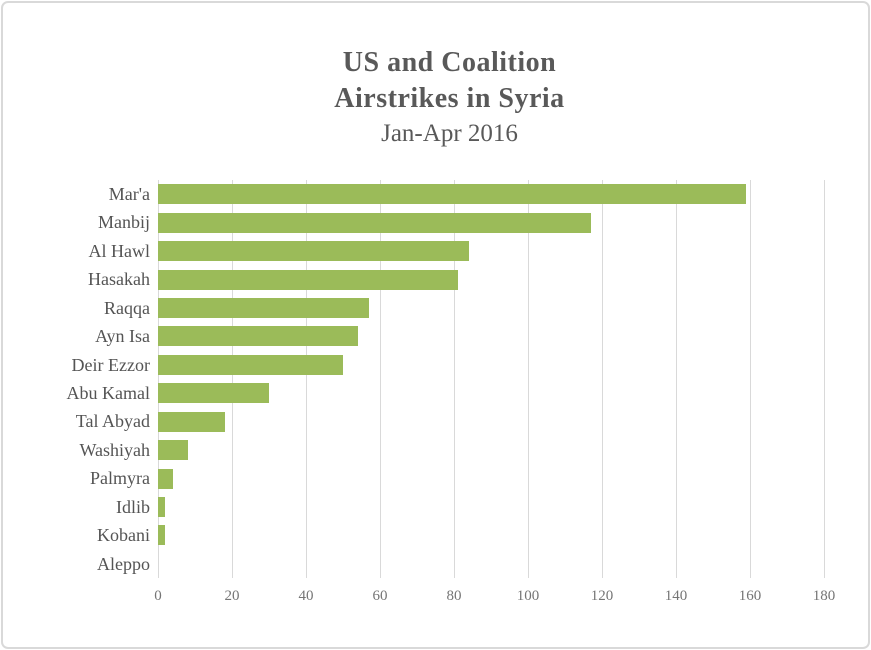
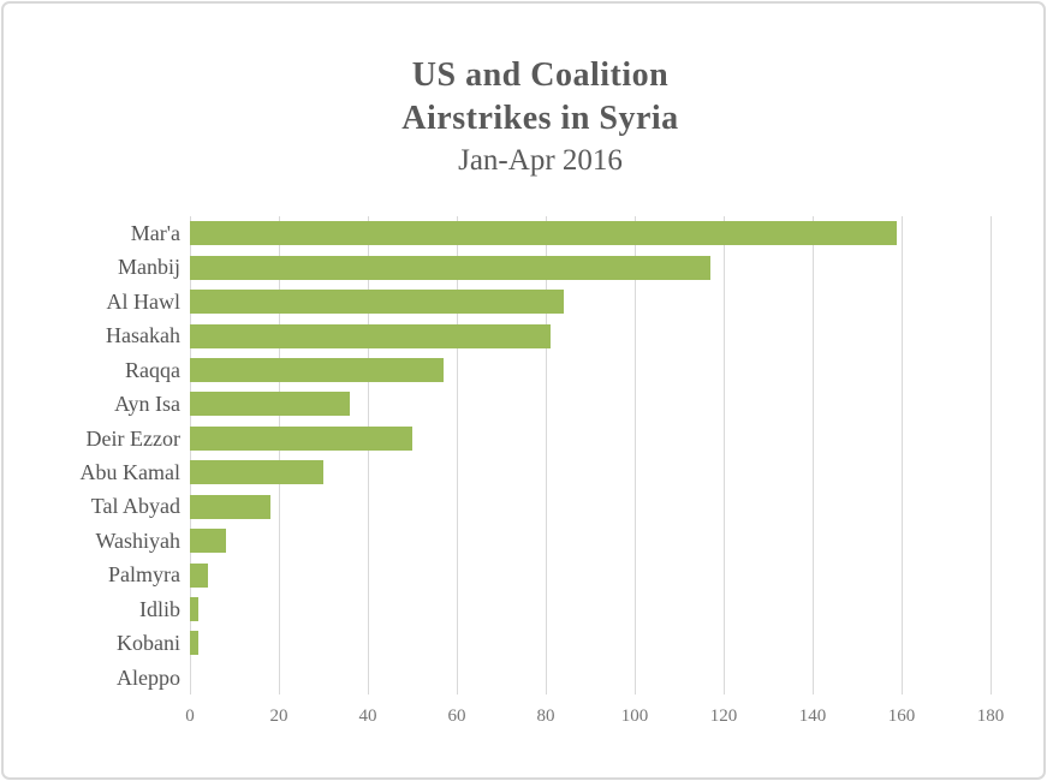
Ayn Isa: 54 -> 36
